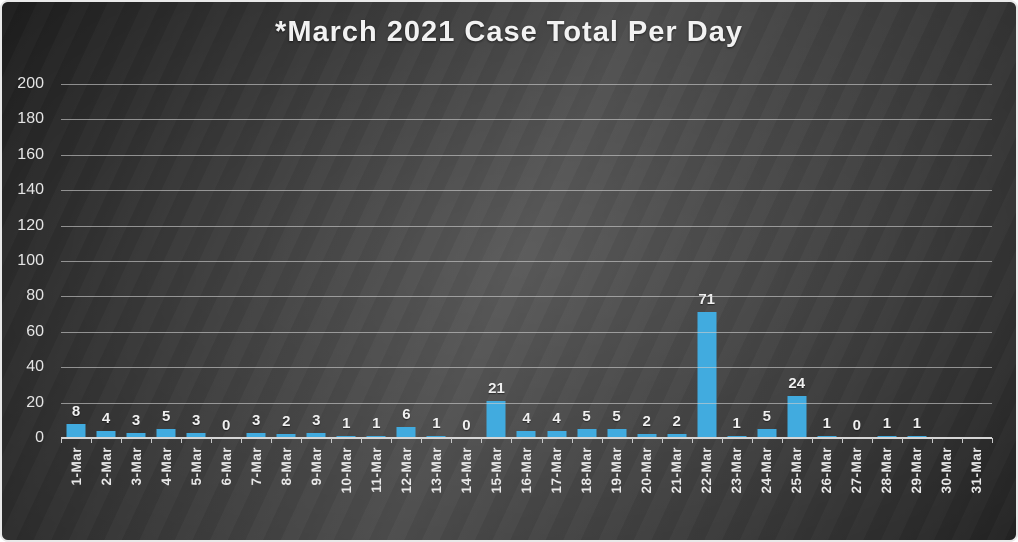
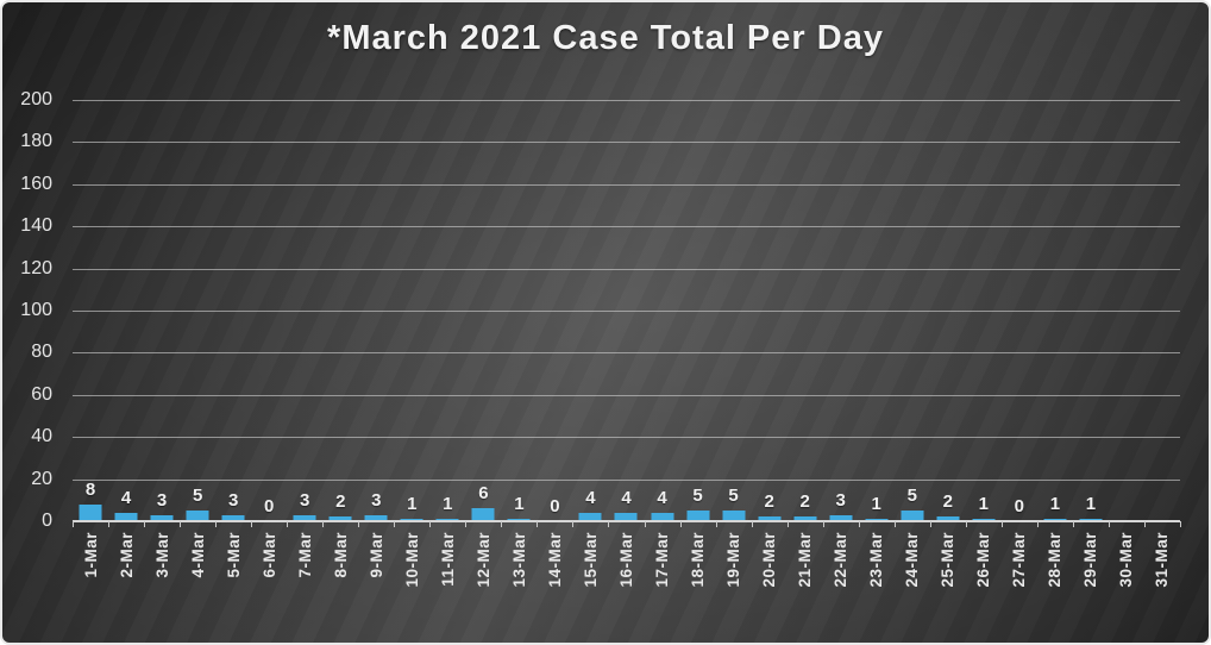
15-Mar: 21 -> 4
22-Mar: 71 -> 3
25-Mar: 24 -> 2
